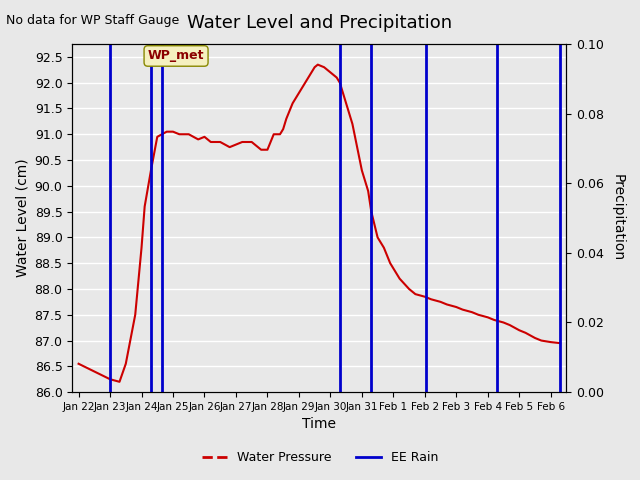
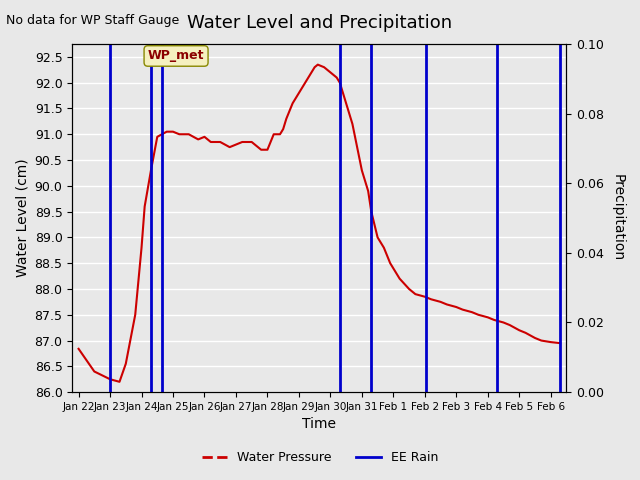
Jan 22: 86.55 -> 86.84
